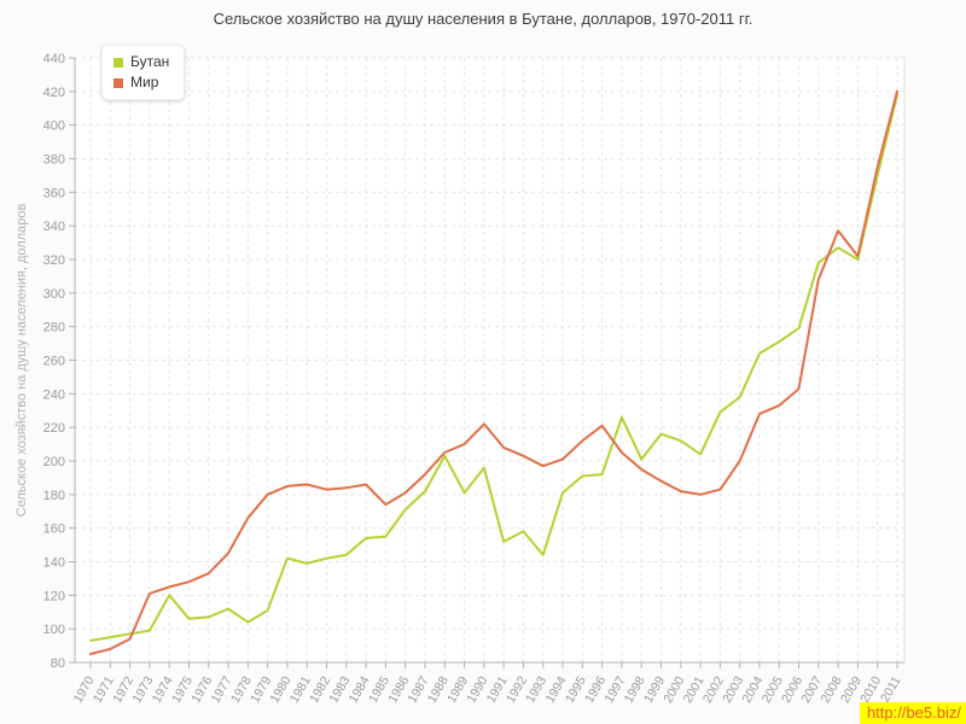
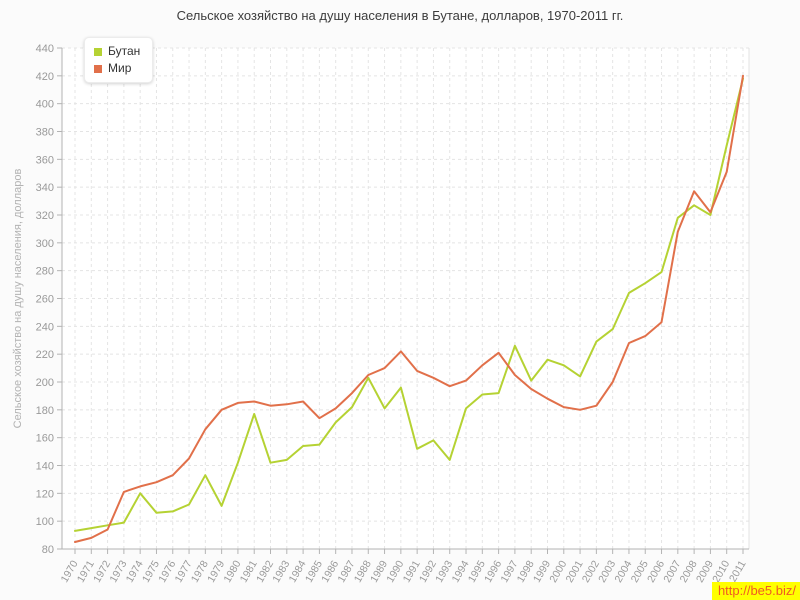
Бутан/1978: 104 -> 133
Бутан/1981: 139 -> 177
Мир/2010: 375 -> 351
